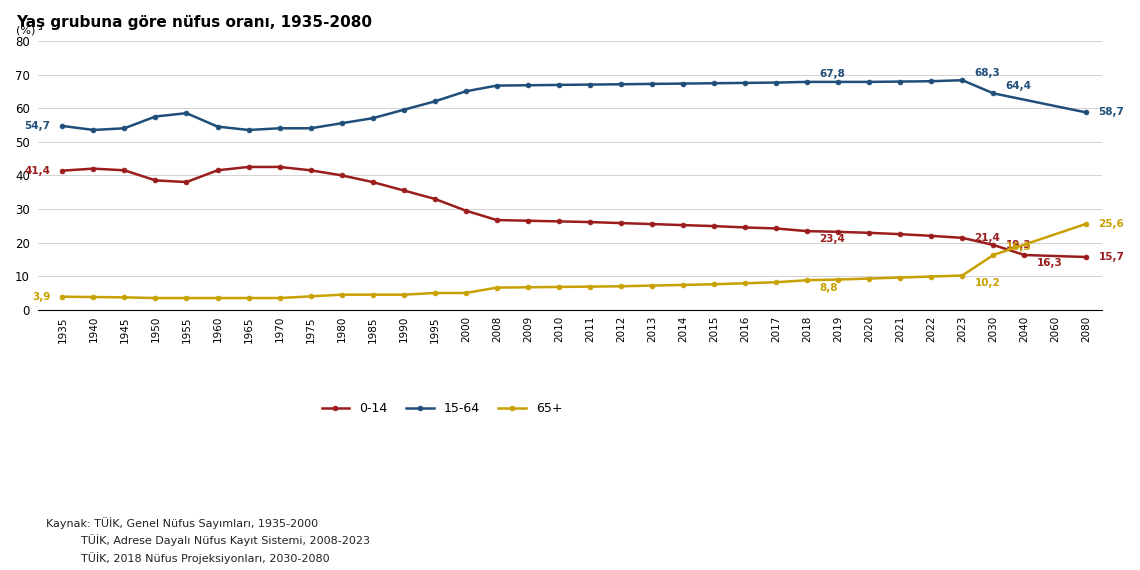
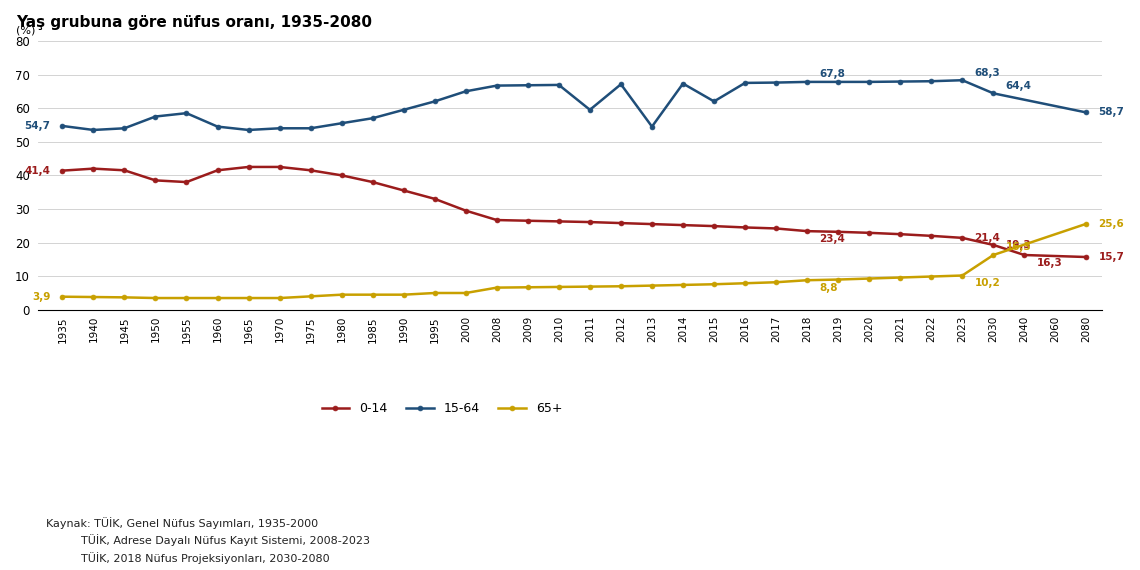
15-64/2011: 67.0 -> 59.5
15-64/2013: 67.2 -> 54.5
15-64/2015: 67.4 -> 62.0
